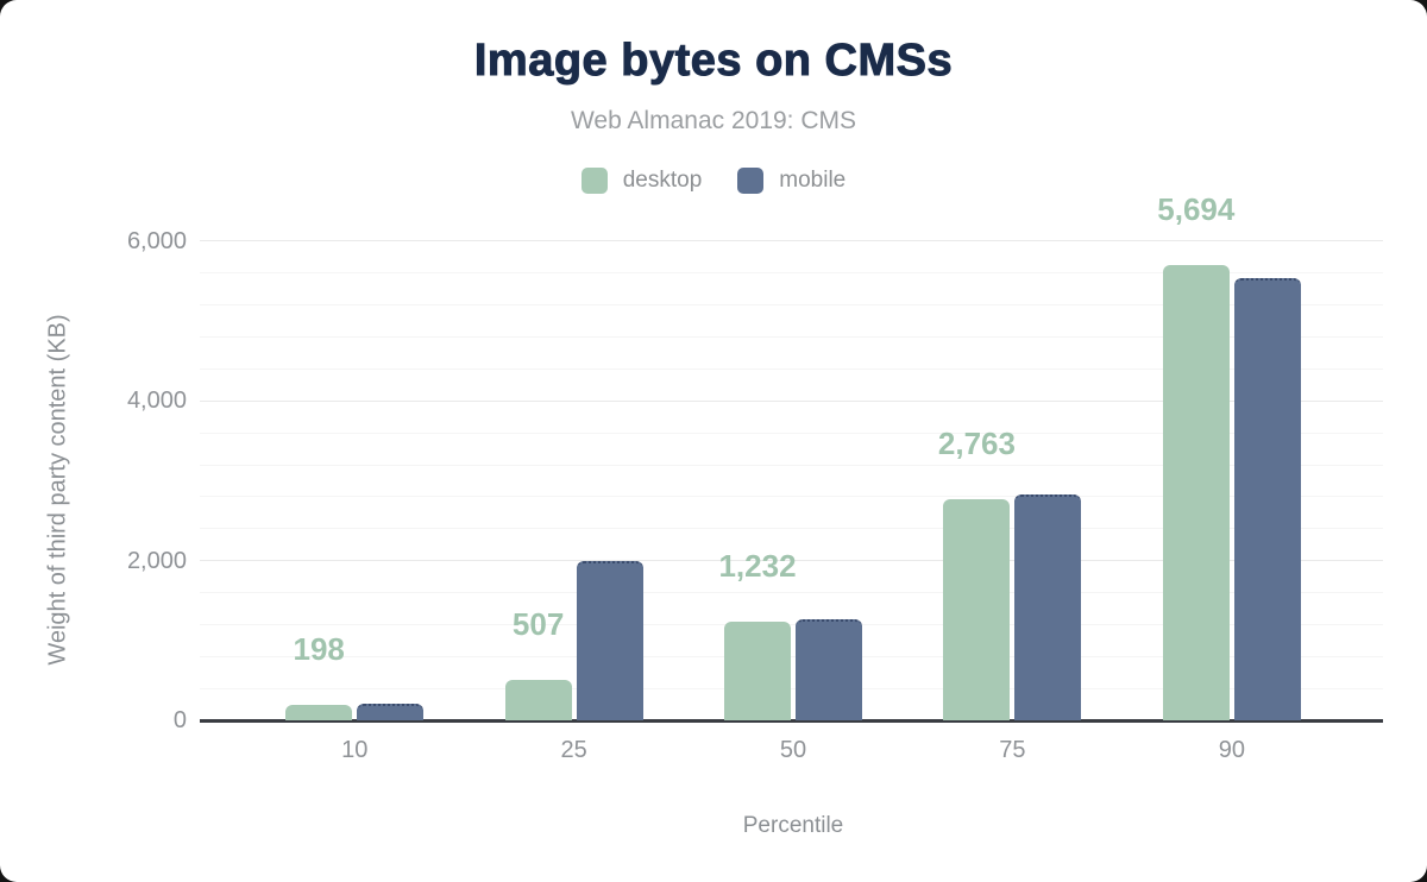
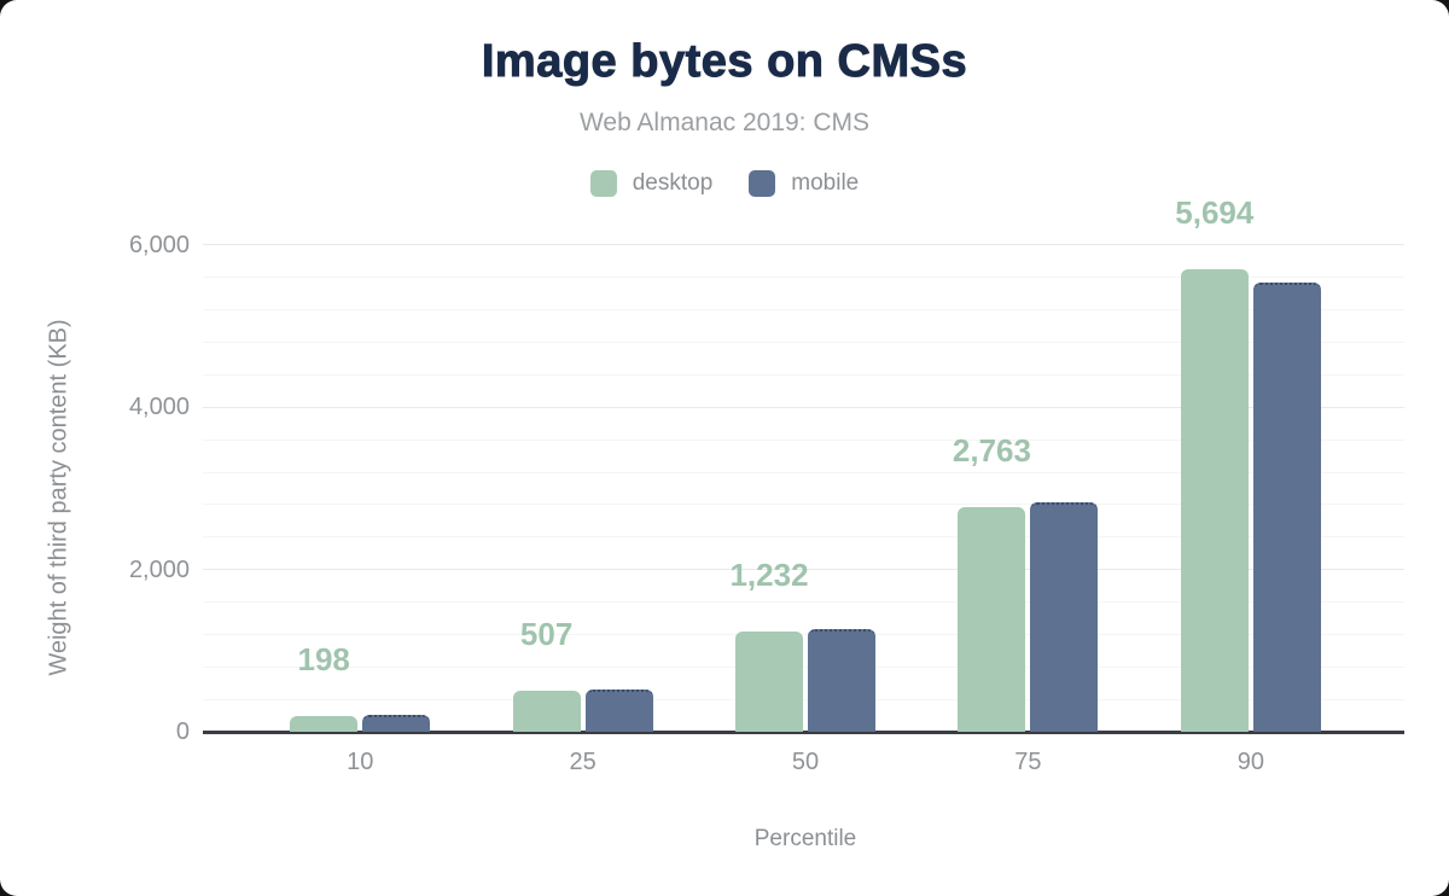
mobile/25: 2000 -> 500
